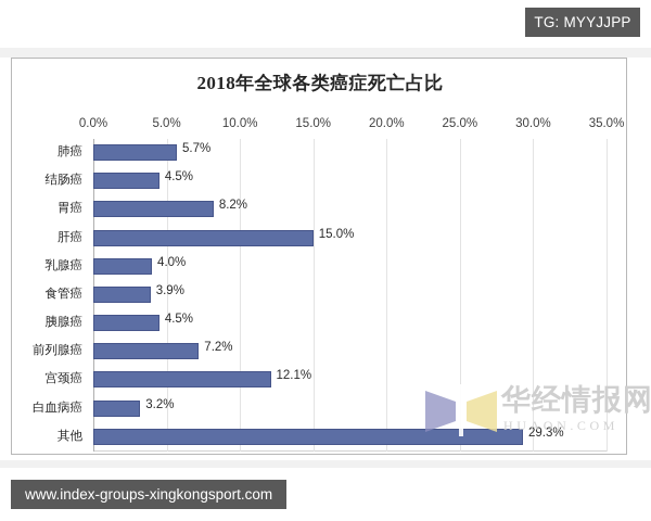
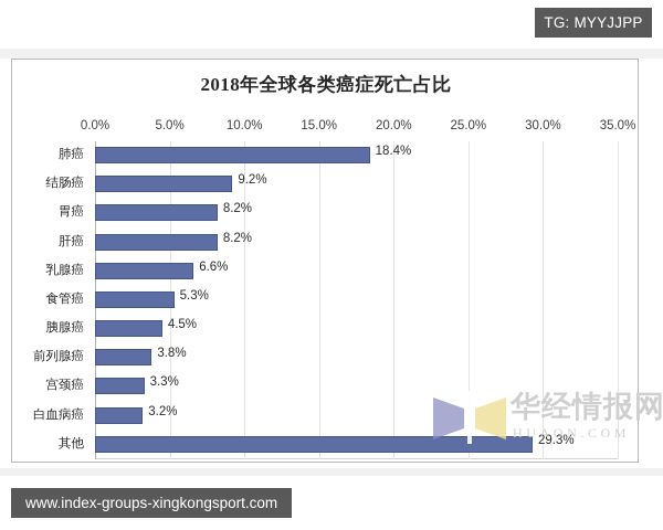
肺癌: 5.7% -> 18.4%
结肠癌: 4.5% -> 9.2%
肝癌: 15.0% -> 8.2%
乳腺癌: 4.0% -> 6.6%
食管癌: 3.9% -> 5.3%
前列腺癌: 7.2% -> 3.8%
宫颈癌: 12.1% -> 3.3%
